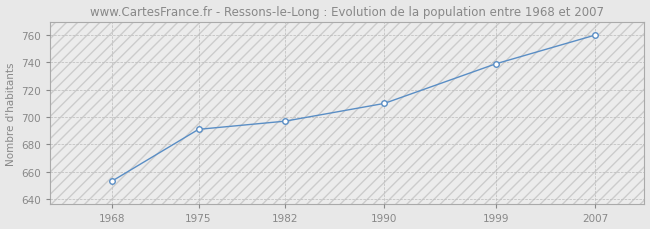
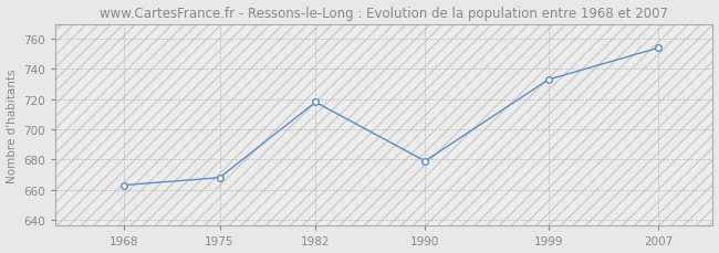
1968: 653 -> 663
1975: 691 -> 668
1982: 697 -> 718
1990: 710 -> 679
1999: 739 -> 733
2007: 760 -> 754
